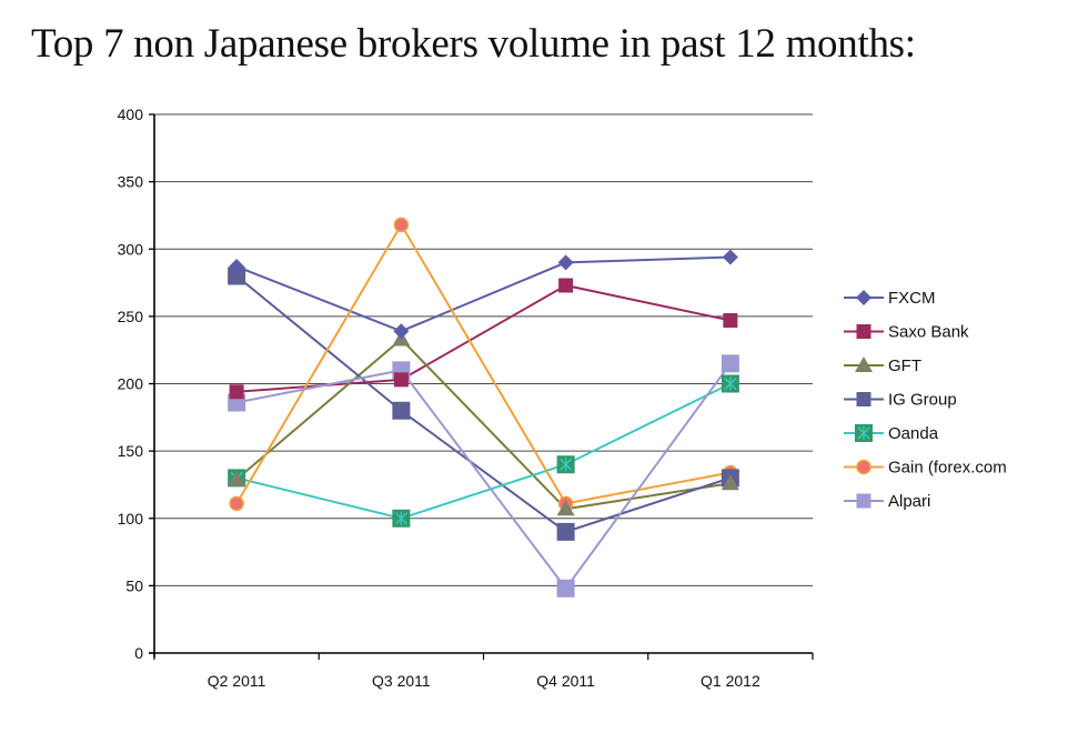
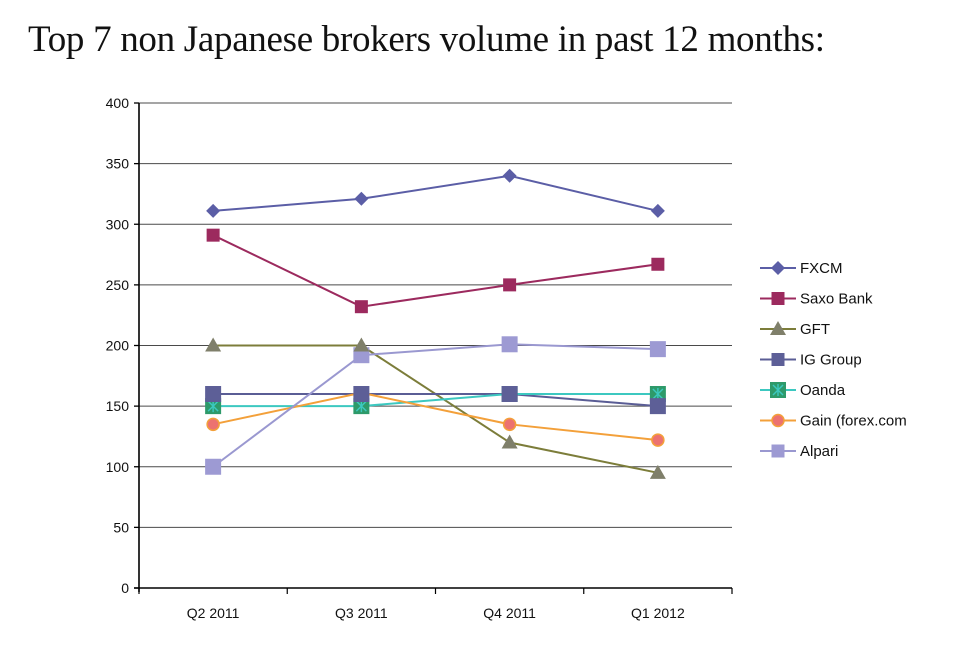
FXCM/Q2 2011: 287 -> 311
Saxo Bank/Q2 2011: 194 -> 291
GFT/Q2 2011: 129 -> 200
IG Group/Q2 2011: 280 -> 160
Oanda/Q2 2011: 130 -> 150
Gain (forex.com/Q2 2011: 111 -> 135
Alpari/Q2 2011: 186 -> 100
FXCM/Q3 2011: 239 -> 321
Saxo Bank/Q3 2011: 203 -> 232
GFT/Q3 2011: 233 -> 200
IG Group/Q3 2011: 180 -> 160
Oanda/Q3 2011: 100 -> 150
Gain (forex.com/Q3 2011: 318 -> 161
Alpari/Q3 2011: 210 -> 192
FXCM/Q4 2011: 290 -> 340
Saxo Bank/Q4 2011: 273 -> 250
GFT/Q4 2011: 107 -> 120
IG Group/Q4 2011: 90 -> 160
Oanda/Q4 2011: 140 -> 160
Gain (forex.com/Q4 2011: 111 -> 135
Alpari/Q4 2011: 48 -> 201
FXCM/Q1 2012: 294 -> 311
Saxo Bank/Q1 2012: 247 -> 267
GFT/Q1 2012: 126 -> 95
IG Group/Q1 2012: 130 -> 150
Oanda/Q1 2012: 200 -> 160
Gain (forex.com/Q1 2012: 134 -> 122
Alpari/Q1 2012: 215 -> 197
